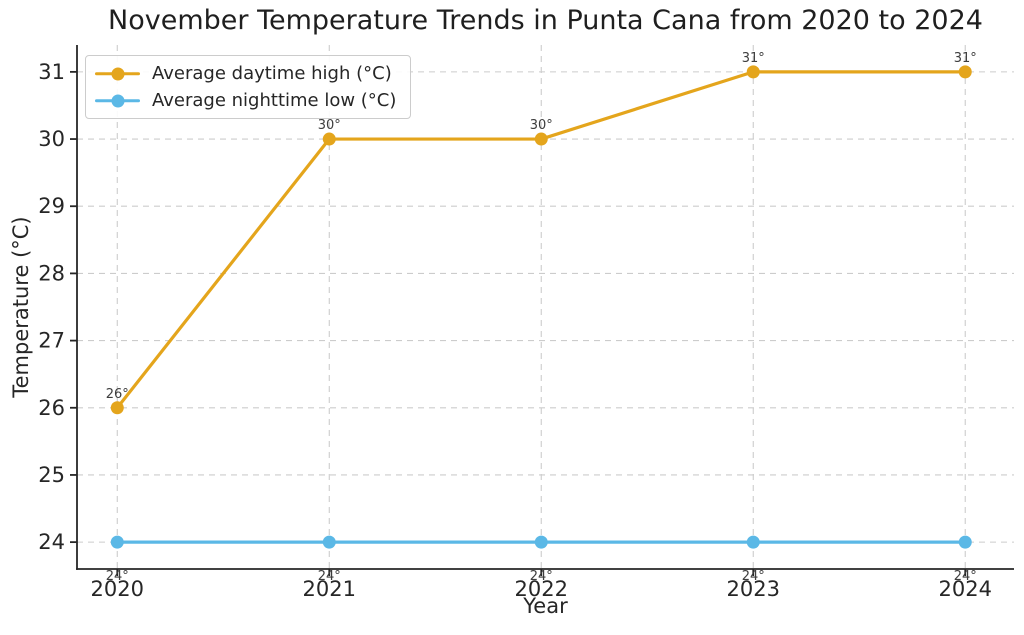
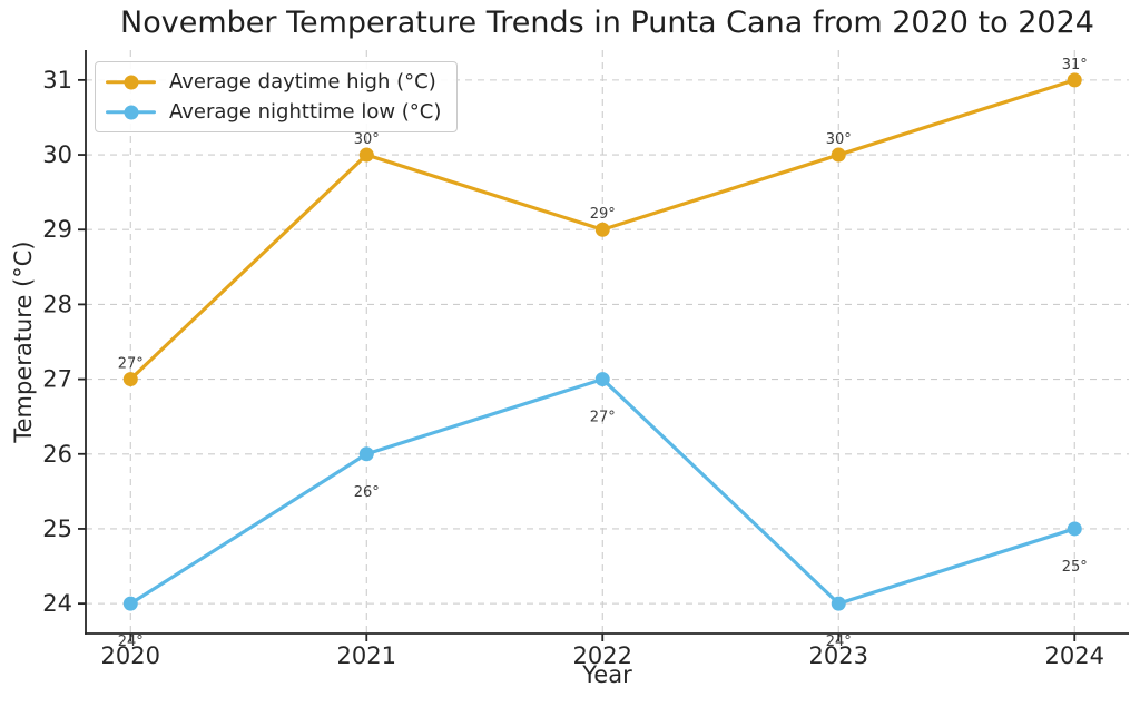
Average daytime high (°C)/2020: 26° -> 27°
Average nighttime low (°C)/2021: 24° -> 26°
Average daytime high (°C)/2022: 30° -> 29°
Average nighttime low (°C)/2022: 24° -> 27°
Average daytime high (°C)/2023: 31° -> 30°
Average nighttime low (°C)/2024: 24° -> 25°
